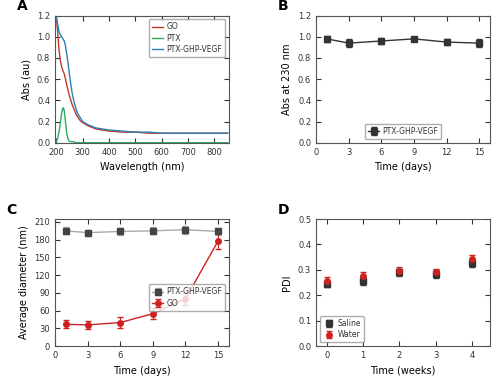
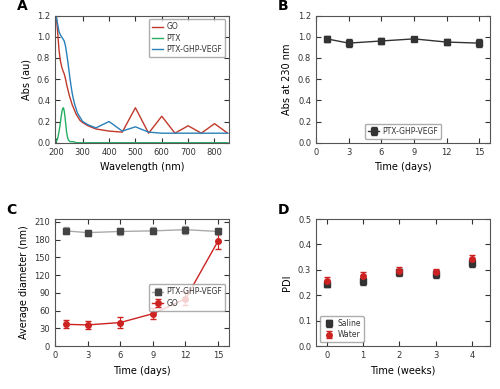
PTX-GHP-VEGF/400: 0.12 -> 0.20
GO/500: 0.10 -> 0.33
PTX-GHP-VEGF/500: 0.10 -> 0.15
GO/600: 0.09 -> 0.25
GO/700: 0.09 -> 0.16
GO/800: 0.09 -> 0.18
